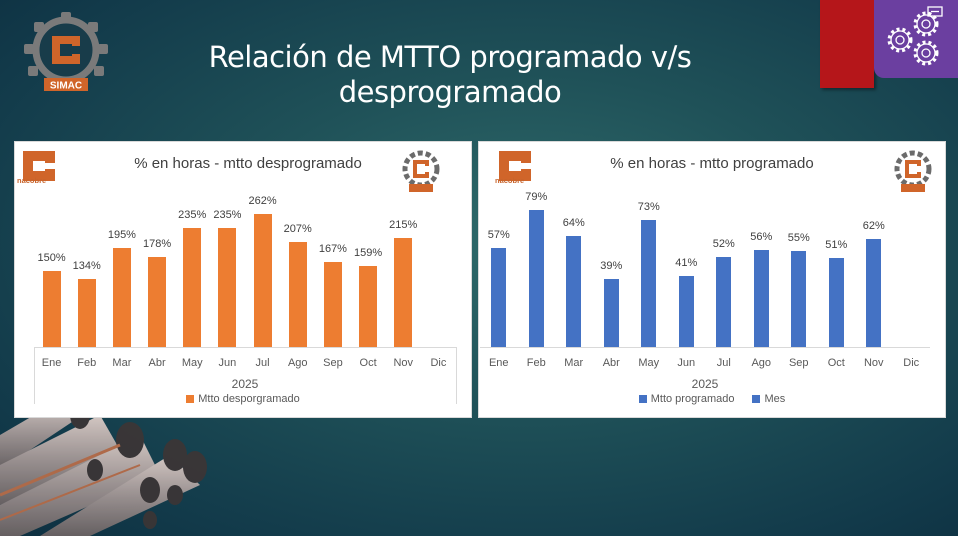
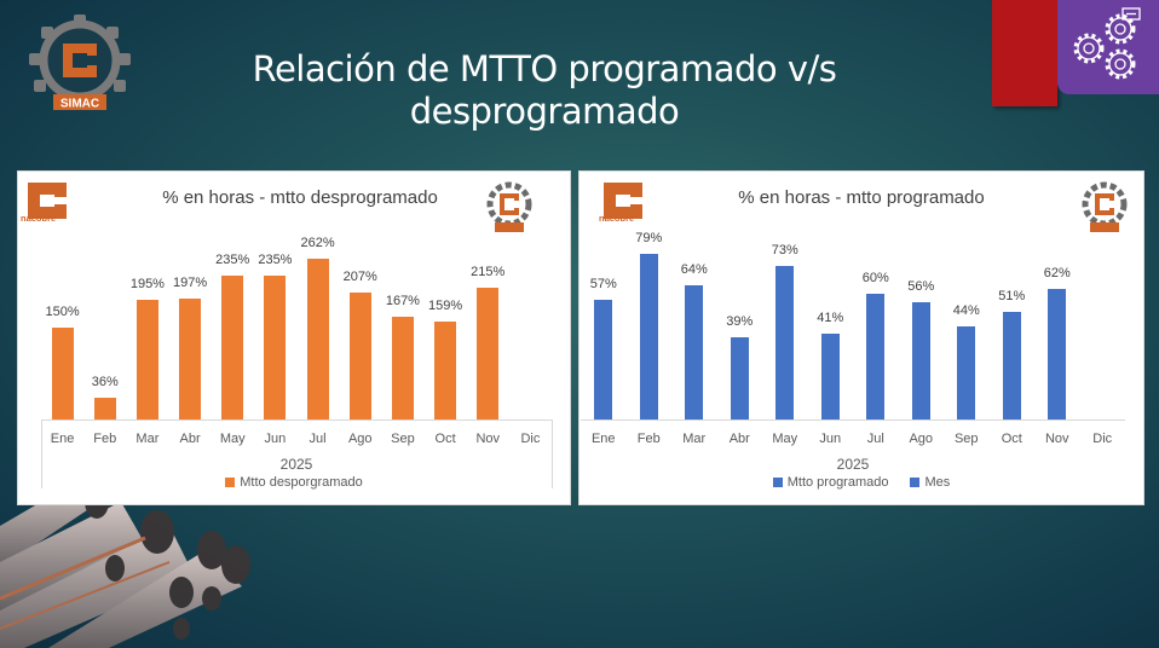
% en horas - mtto desprogramado/Feb: 134% -> 36%
% en horas - mtto desprogramado/Abr: 178% -> 197%
% en horas - mtto programado/Jul: 52% -> 60%
% en horas - mtto programado/Sep: 55% -> 44%
